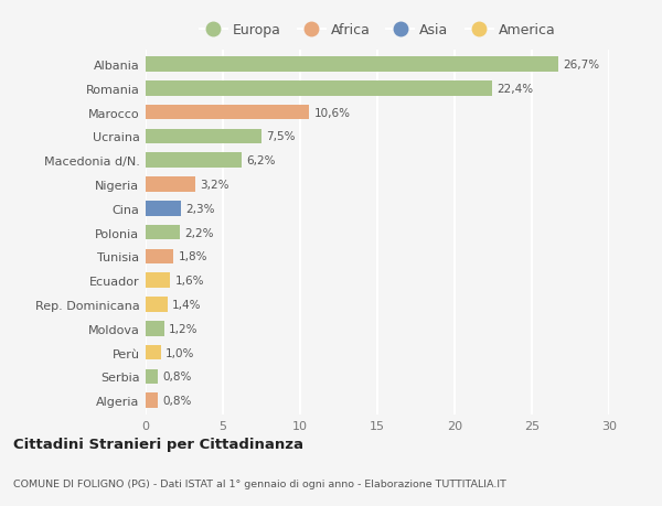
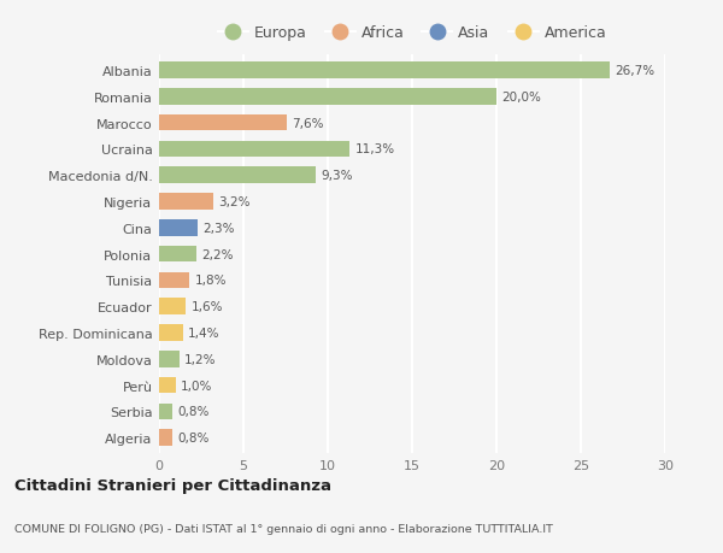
Romania: 22,4% -> 20,0%
Marocco: 10,6% -> 7,6%
Ucraina: 7,5% -> 11,3%
Macedonia d/N.: 6,2% -> 9,3%
